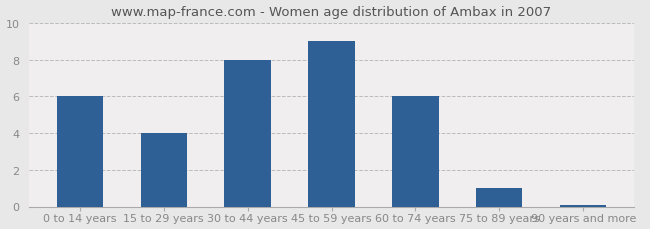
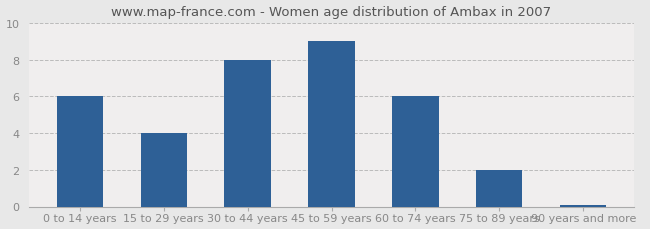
75 to 89 years: 1.0 -> 2.0
